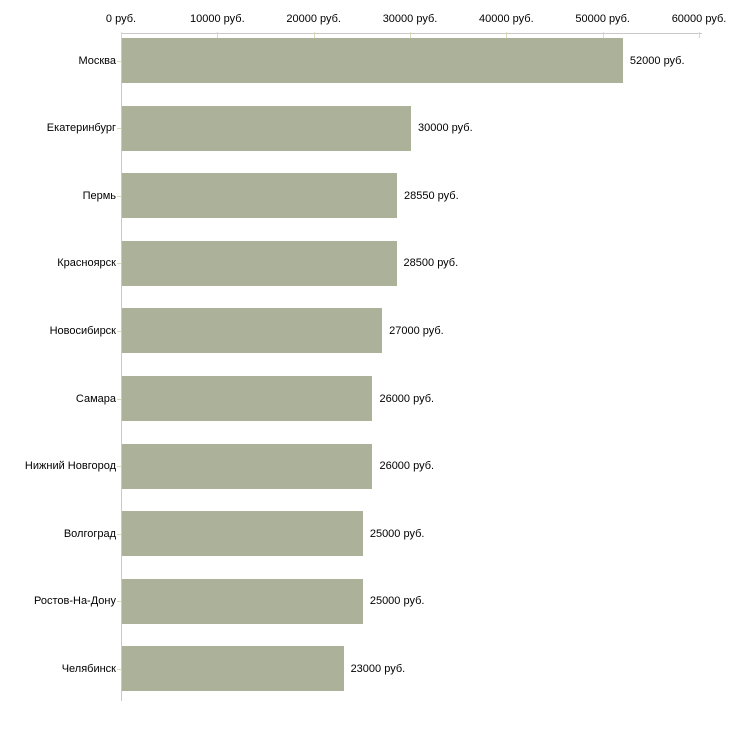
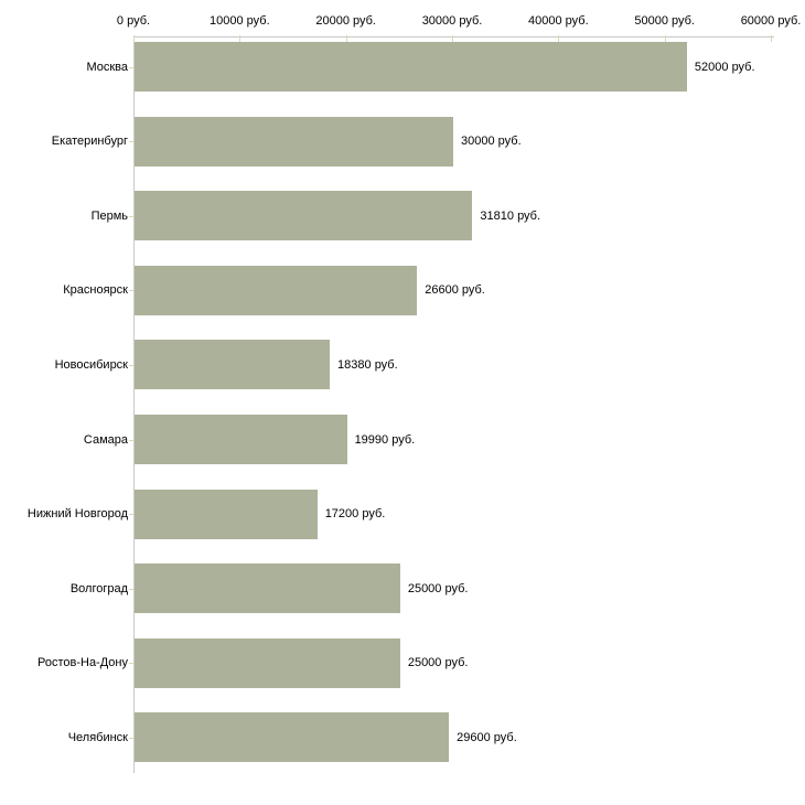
Пермь: 28550 -> 31810
Красноярск: 28500 -> 26600
Новосибирск: 27000 -> 18380
Самара: 26000 -> 19990
Нижний Новгород: 26000 -> 17200
Челябинск: 23000 -> 29600
